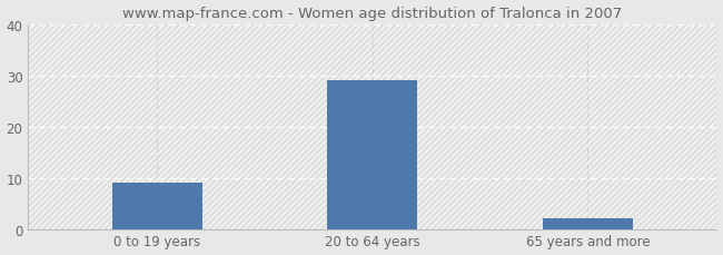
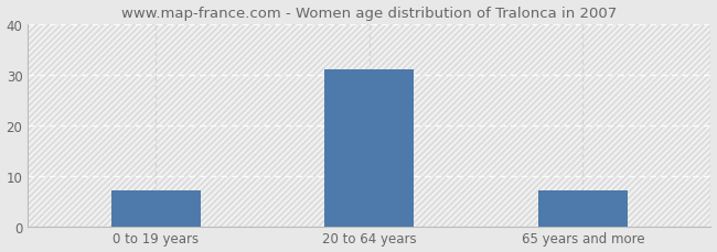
0 to 19 years: 9 -> 7
20 to 64 years: 29 -> 31
65 years and more: 2 -> 7
